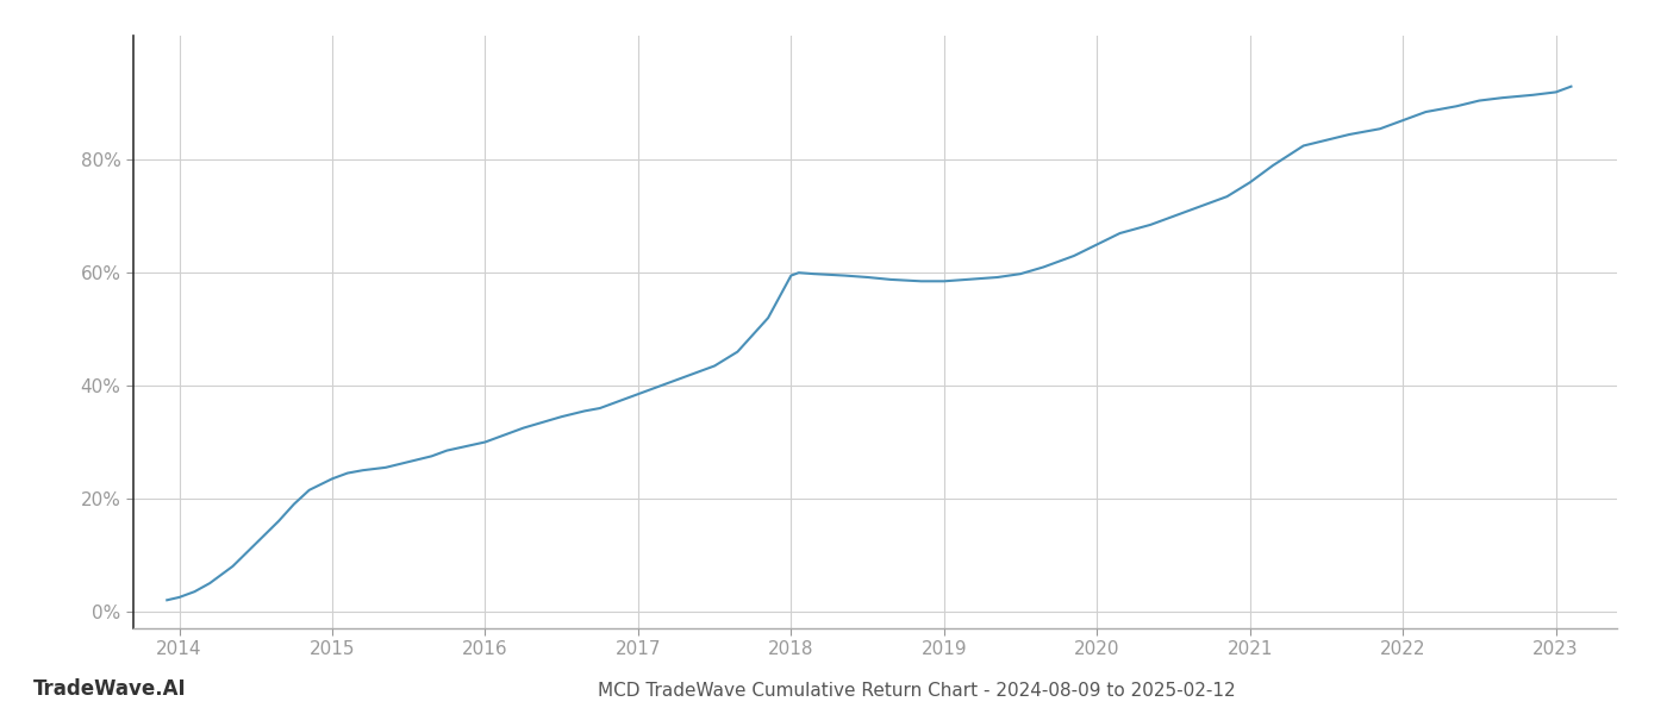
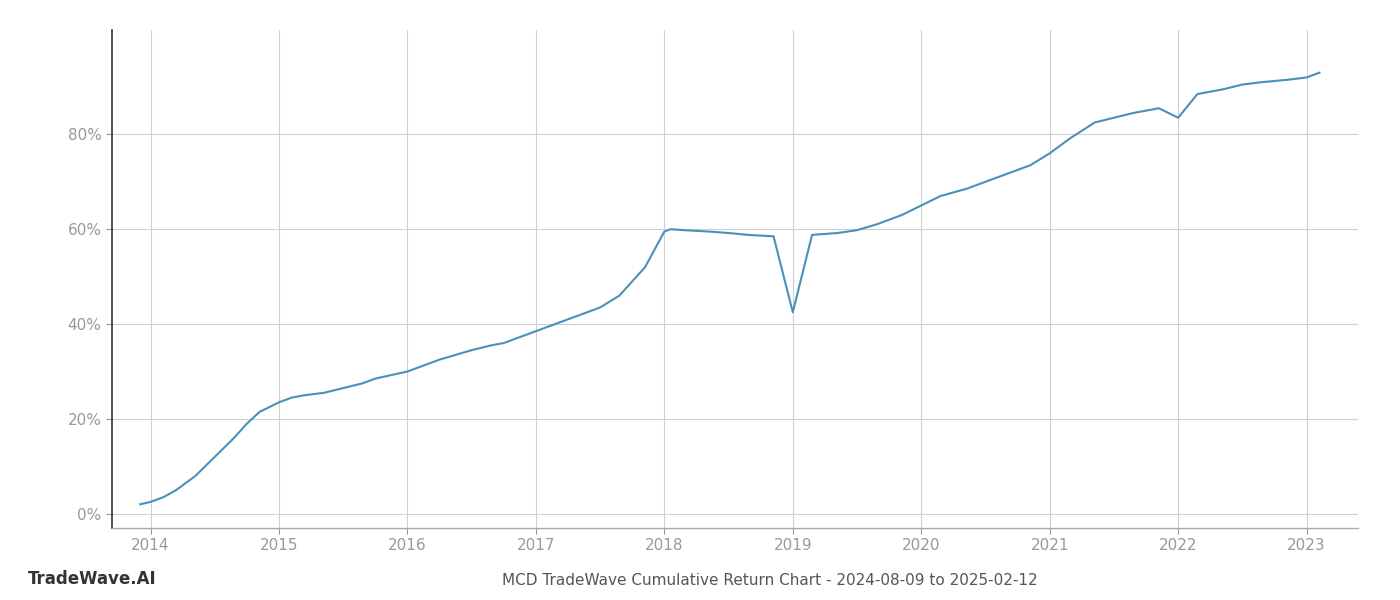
2019: 58.5% -> 42.5%
2022: 87.0% -> 83.5%
